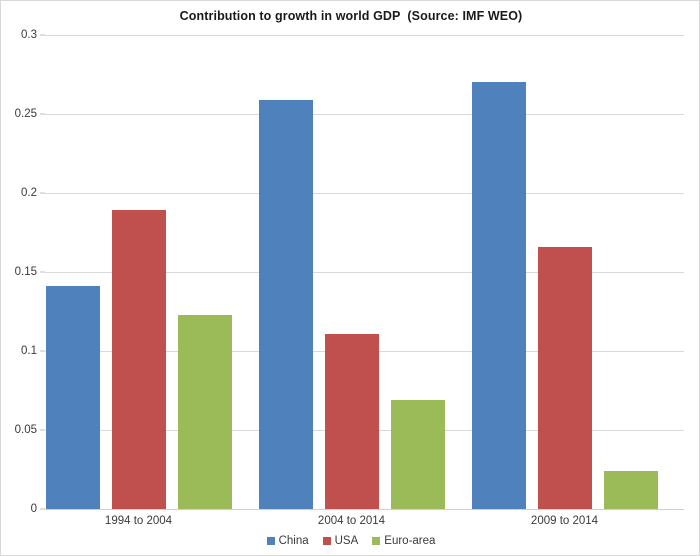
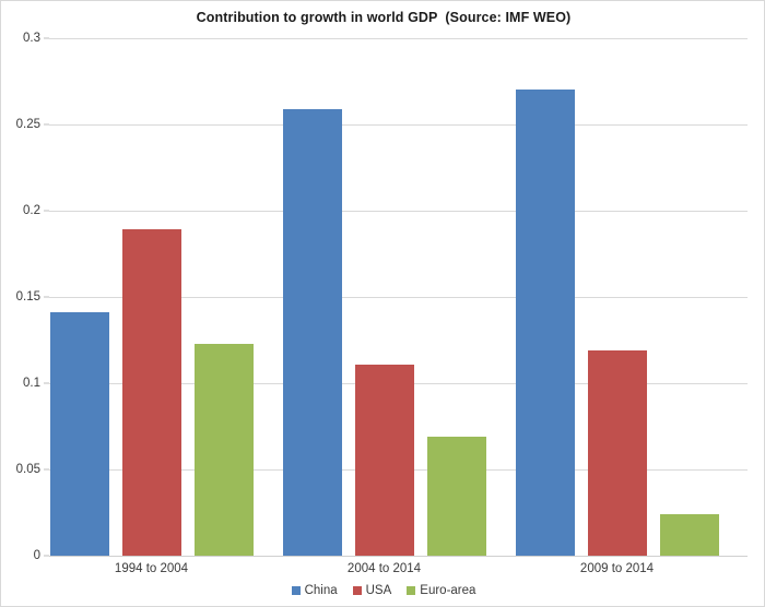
USA/2009 to 2014: 0.166 -> 0.119
